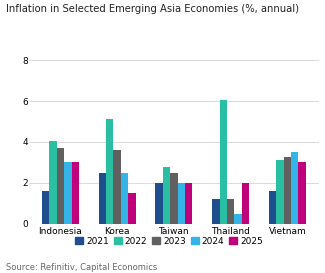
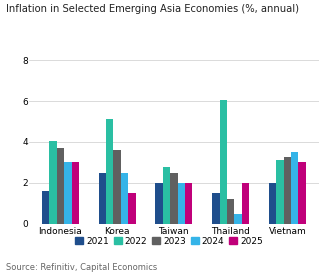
2021/Thailand: 1.2 -> 1.5
2021/Vietnam: 1.6 -> 2.0
